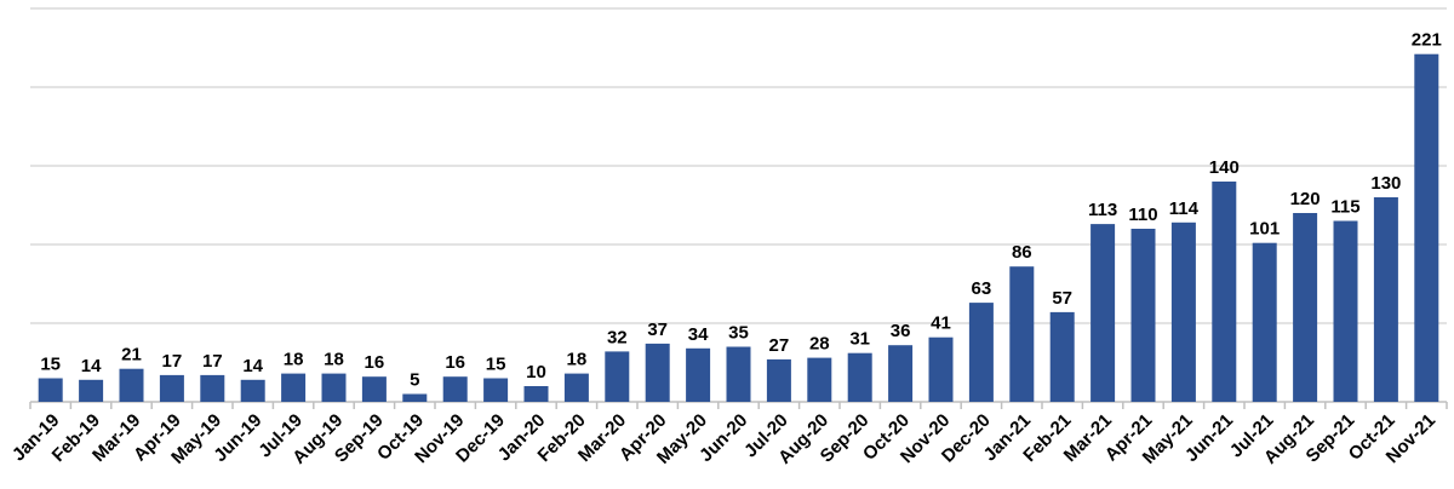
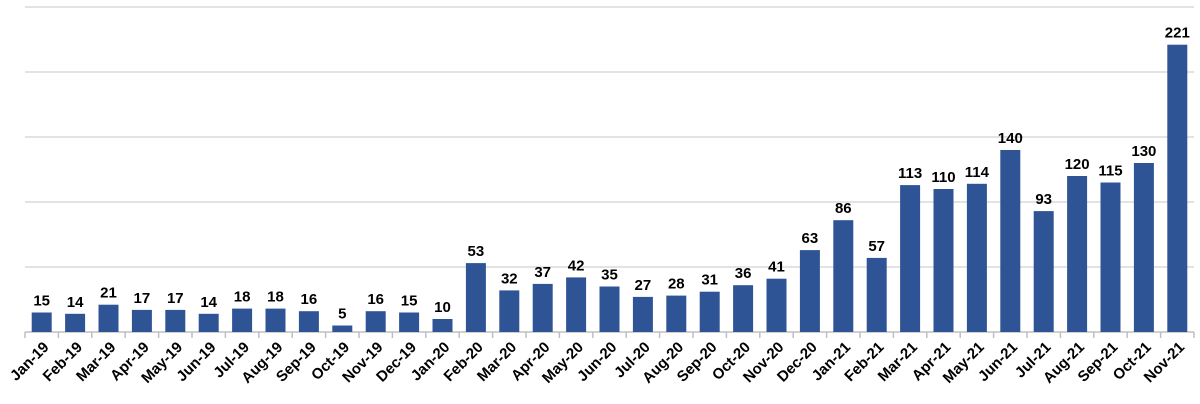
Feb-20: 18 -> 53
May-20: 34 -> 42
Jul-21: 101 -> 93
